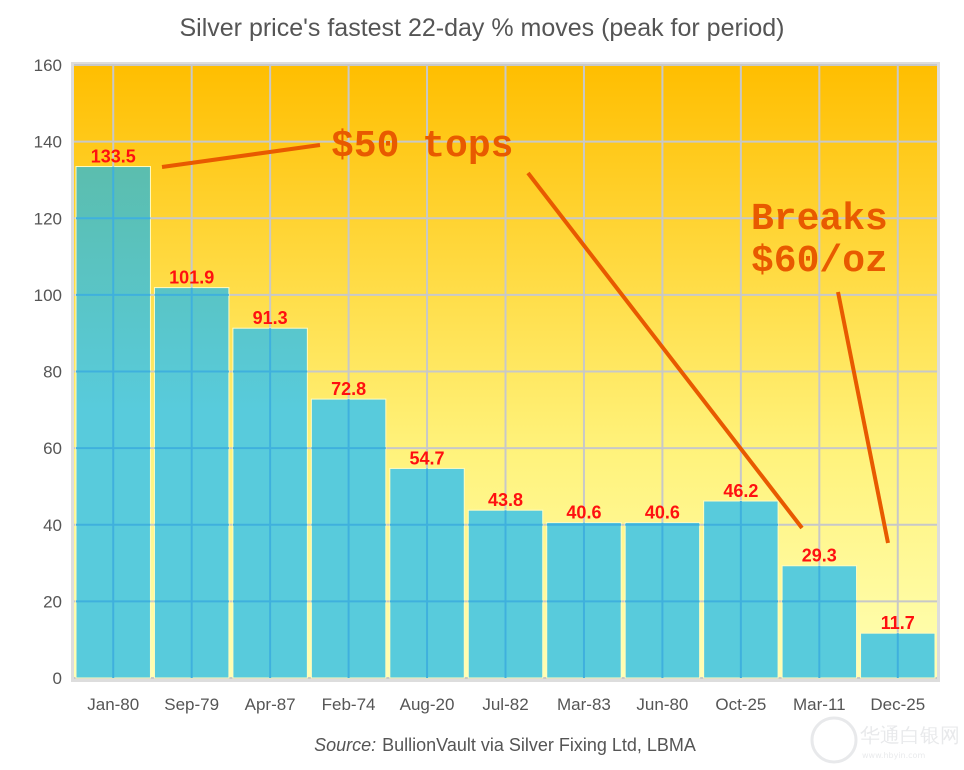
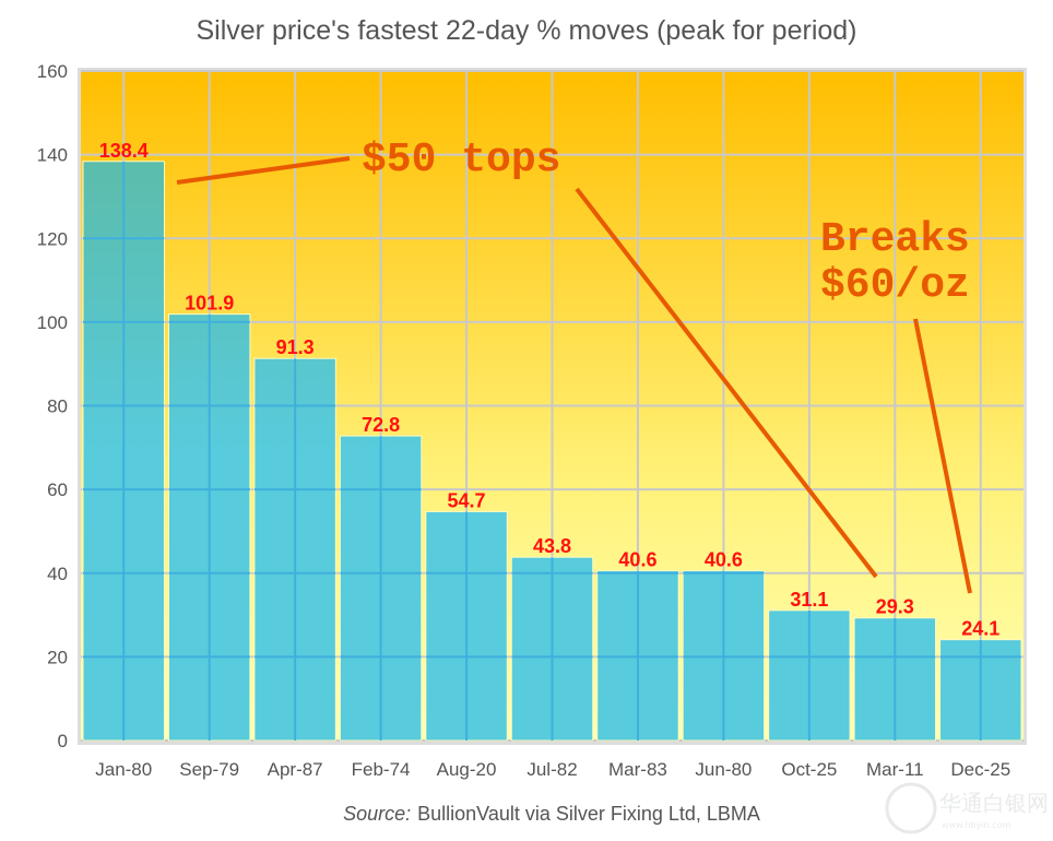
Jan-80: 133.5 -> 138.4
Oct-25: 46.2 -> 31.1
Dec-25: 11.7 -> 24.1
